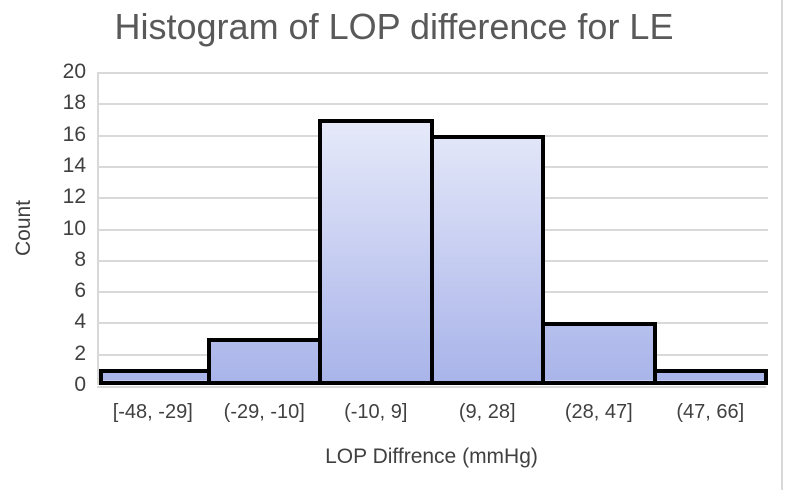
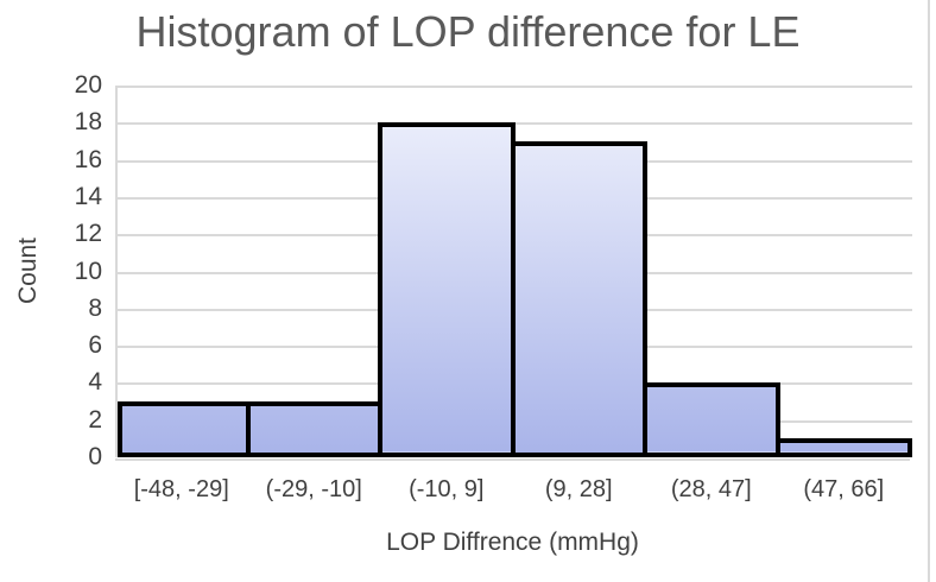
[-48, -29]: 1 -> 3
(-10, 9]: 17 -> 18
(9, 28]: 16 -> 17
